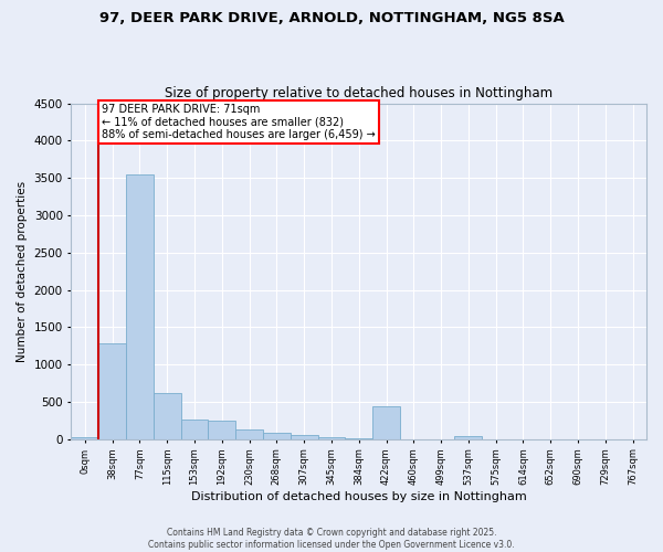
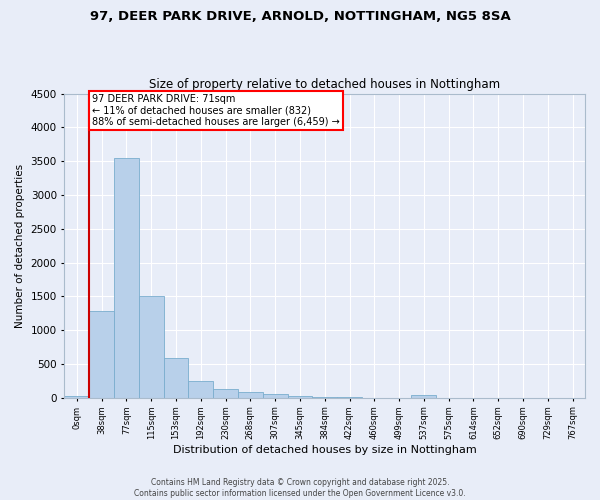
115sqm: 620 -> 1500
153sqm: 260 -> 590
422sqm: 440 -> 0
